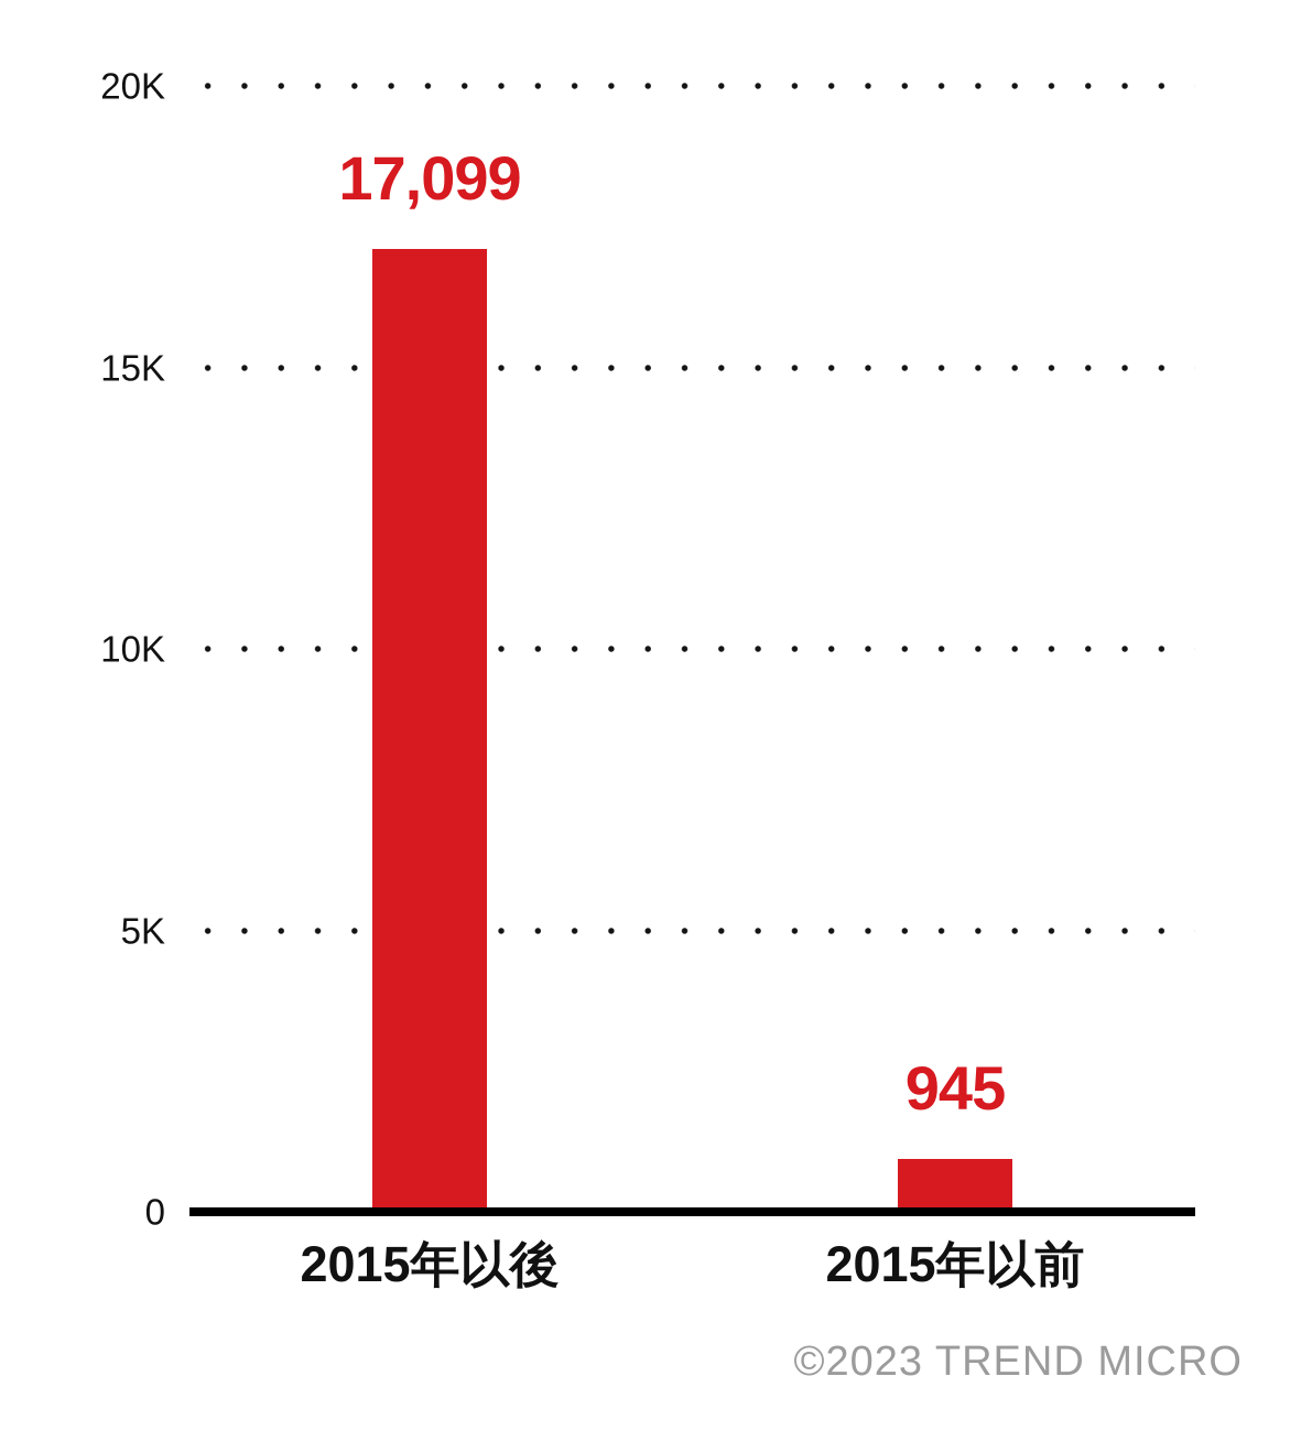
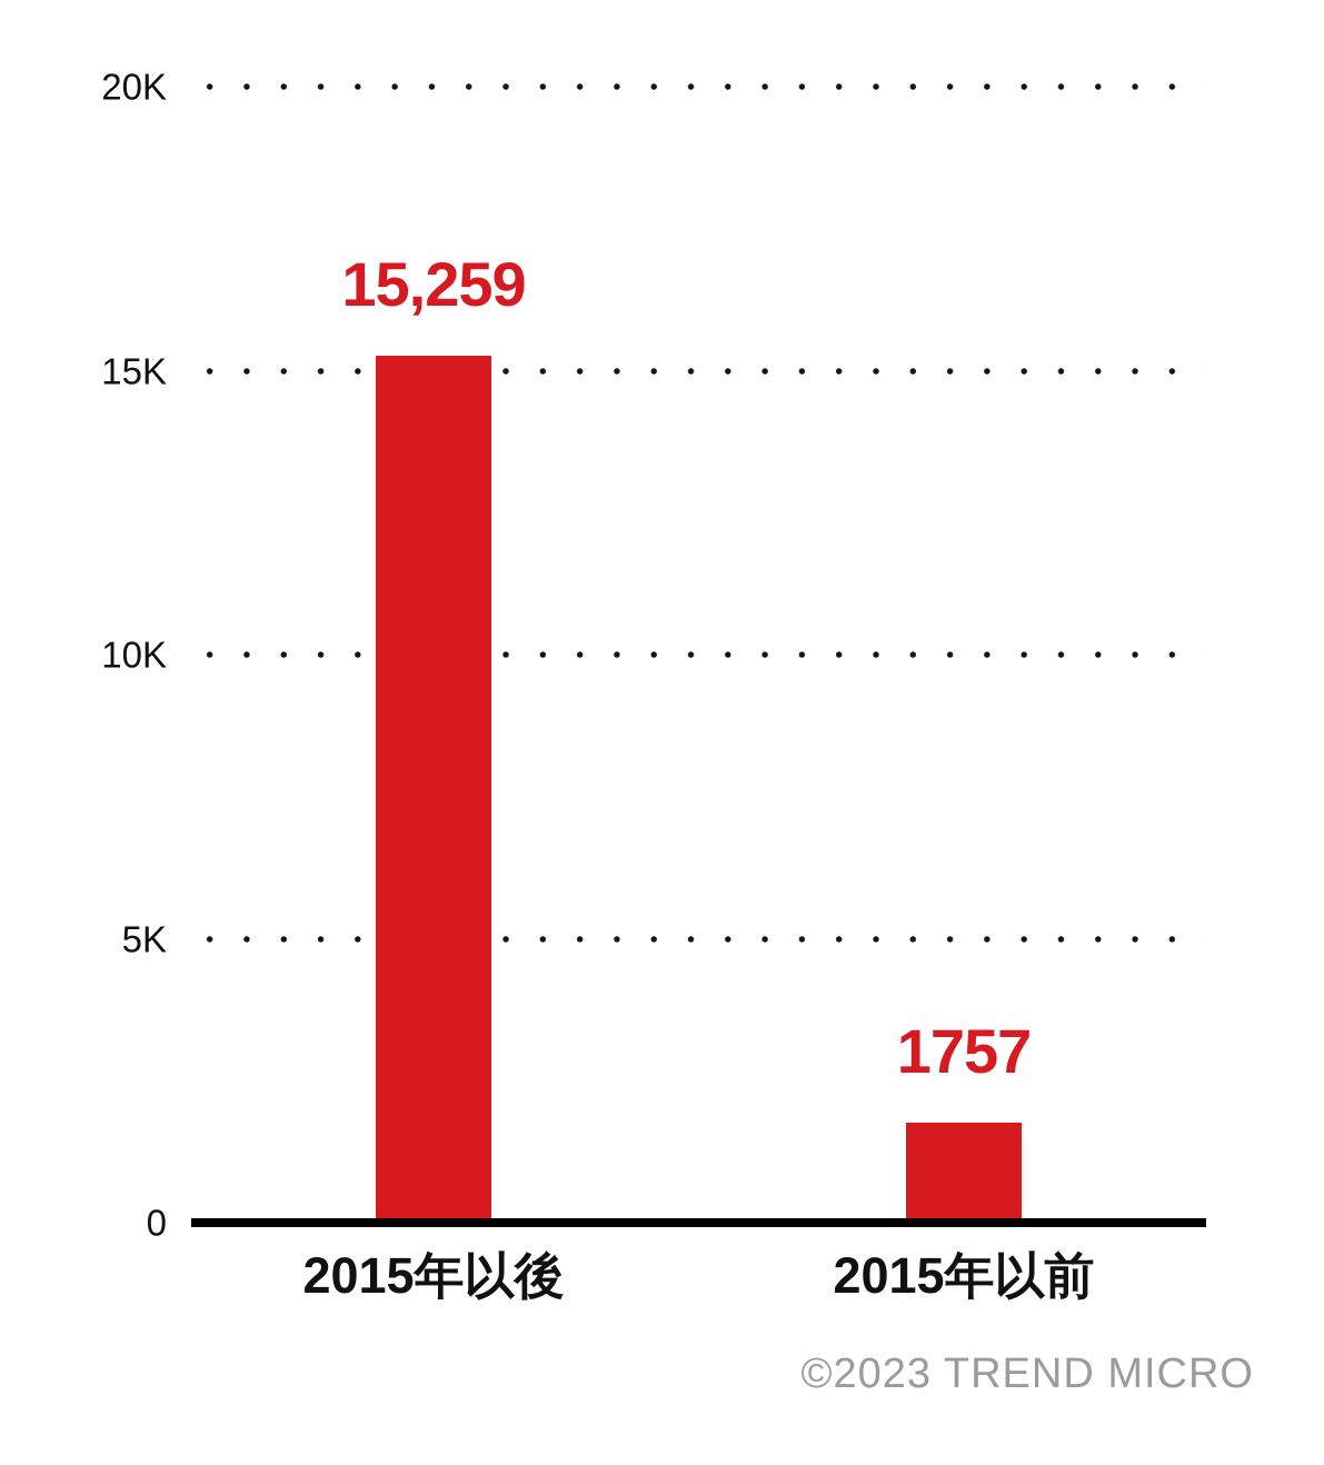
2015年以後: 17,099 -> 15,259
2015年以前: 945 -> 1757
